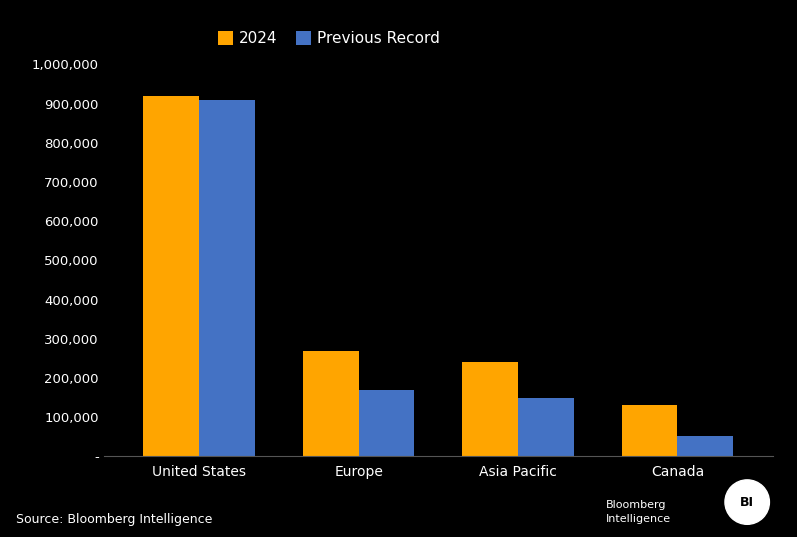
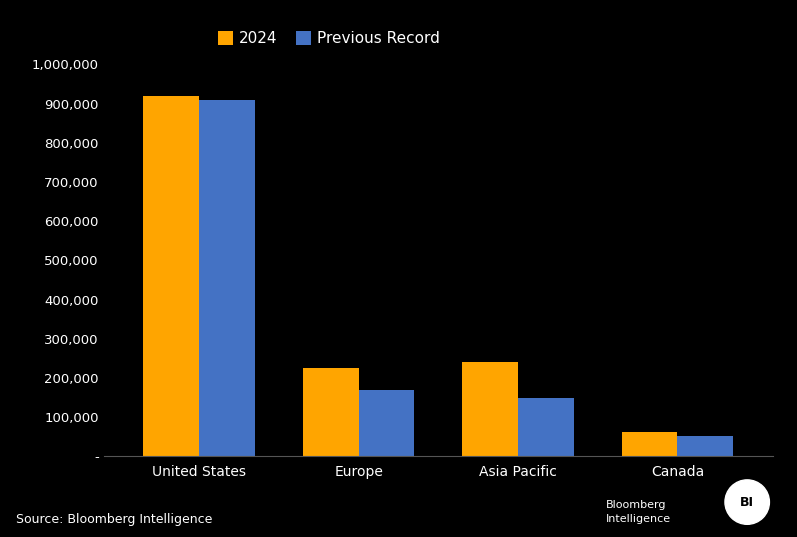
2024/Europe: 270,000 -> 225,000
2024/Canada: 130,000 -> 63,000
